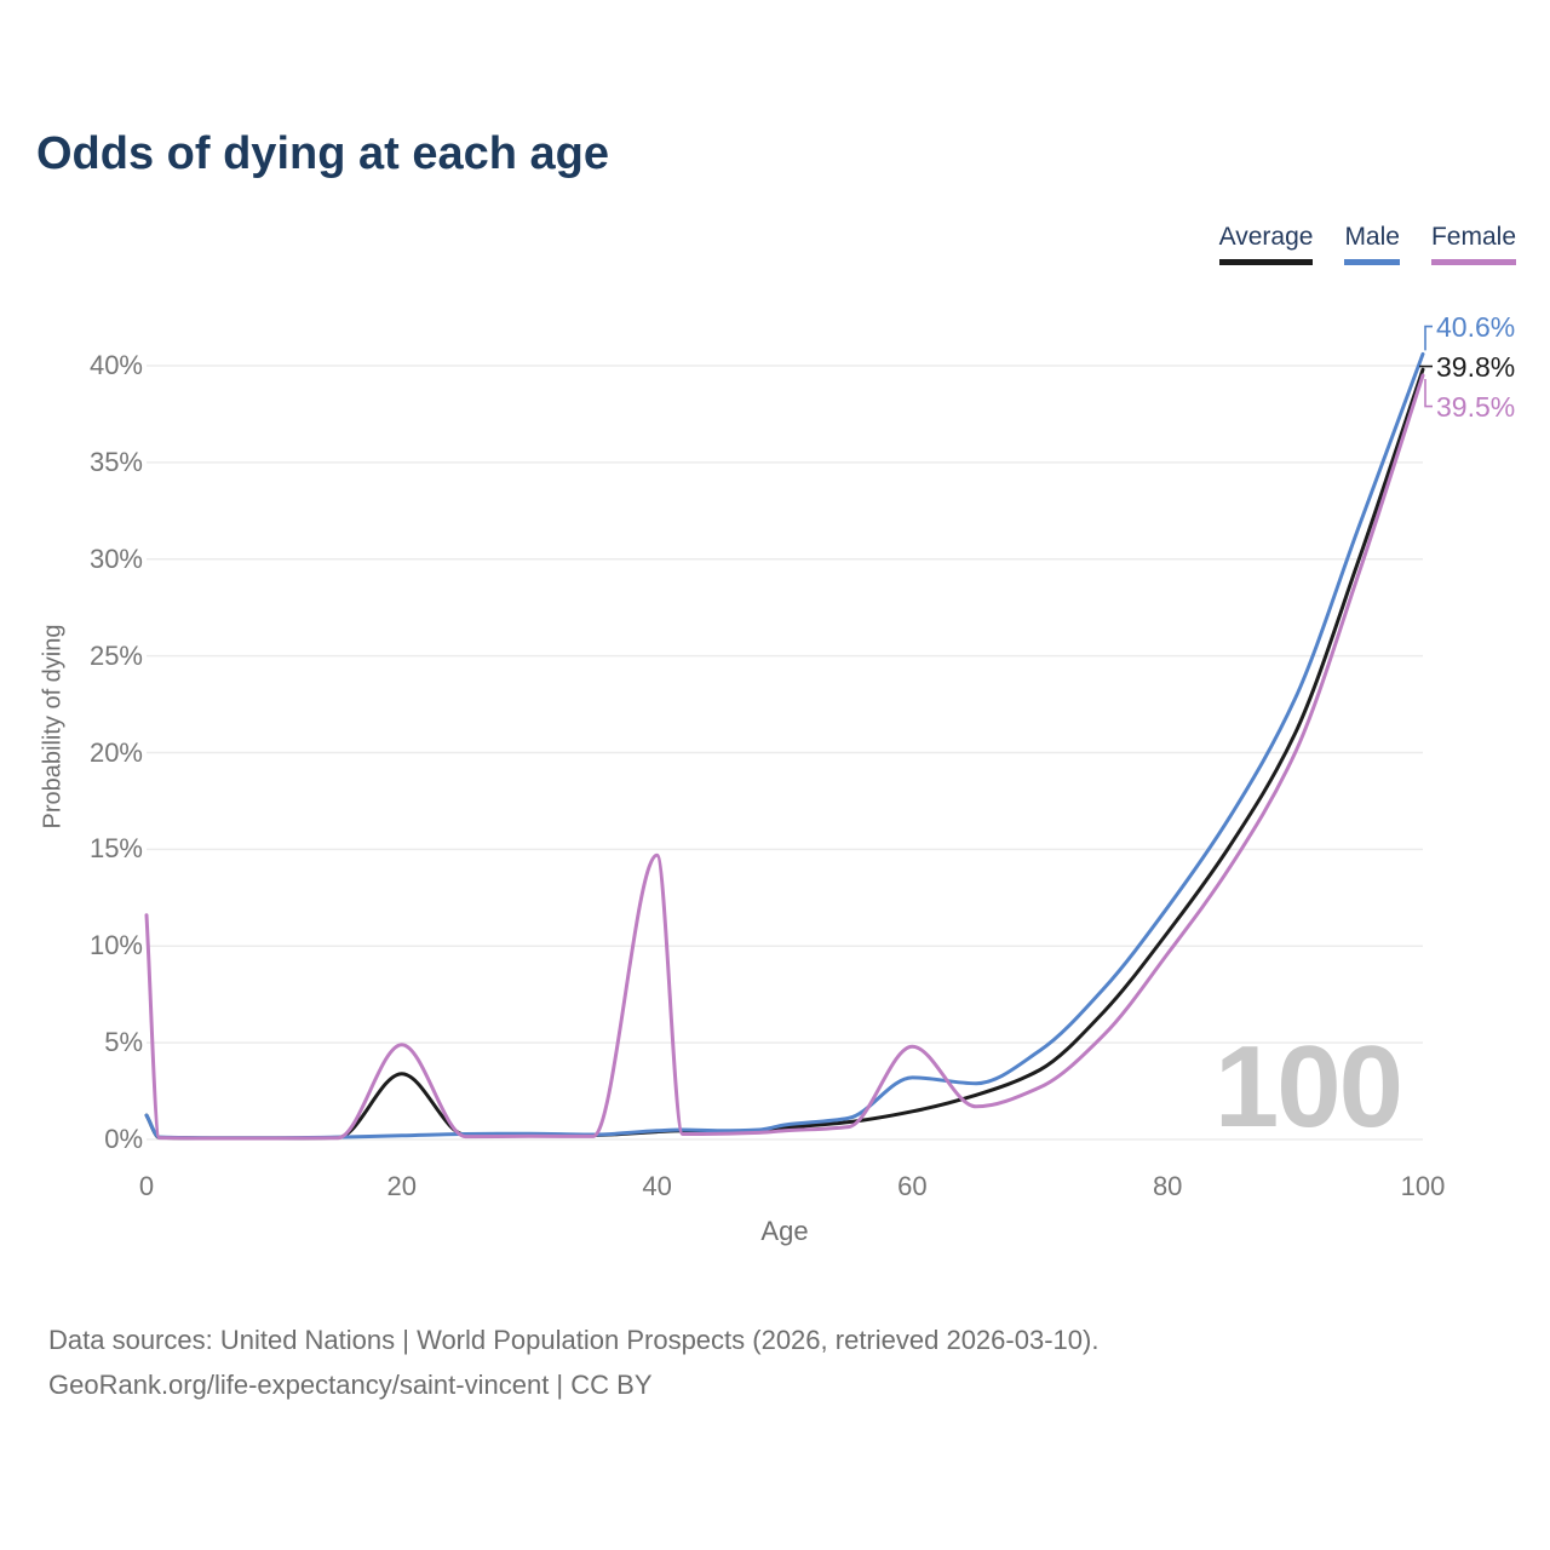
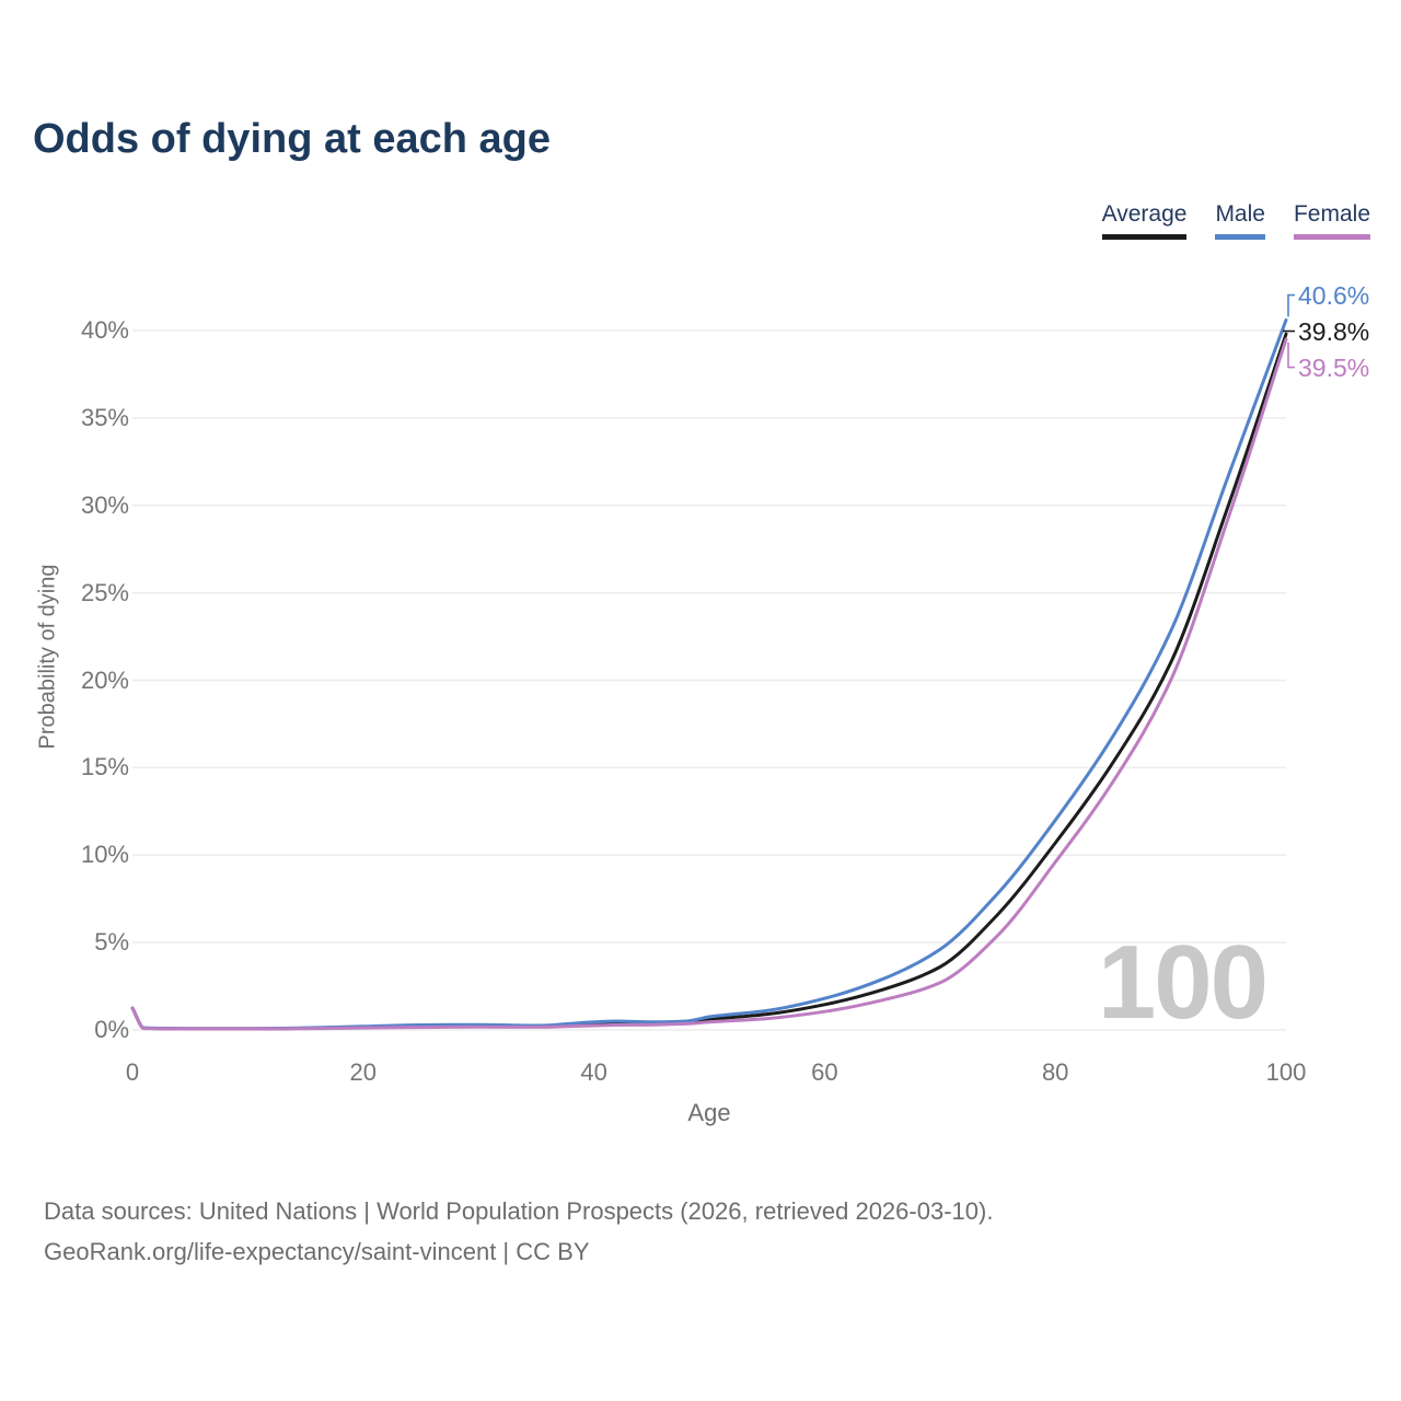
Female/0: 11.6% -> 1.2%
Average/20: 3.4% -> 0.2%
Female/20: 4.9% -> 0.1%
Female/40: 14.7% -> 0.2%
Male/60: 3.2% -> 1.8%
Female/60: 4.8% -> 1.1%
